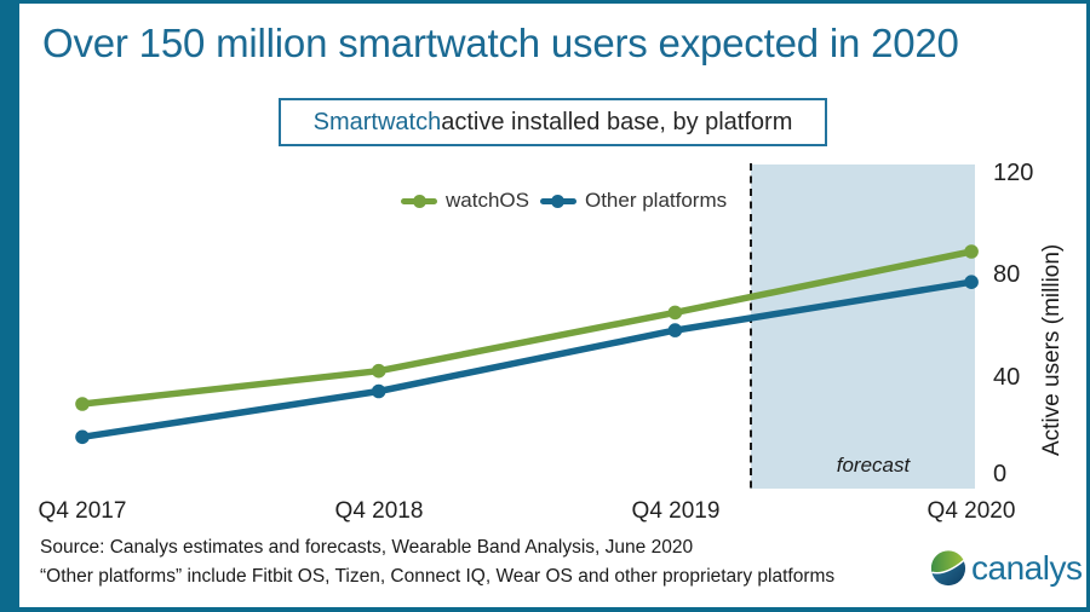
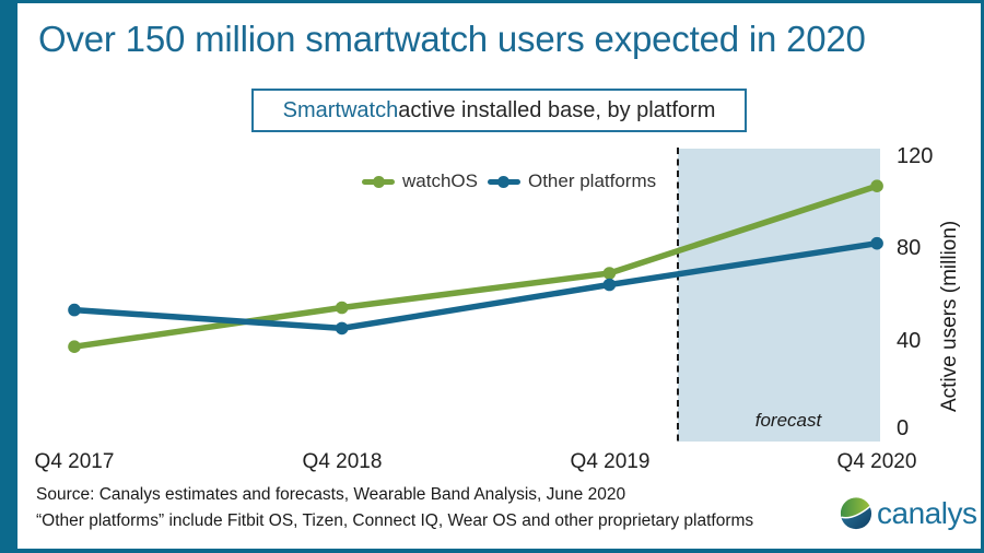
watchOS/Q4 2017: 30 -> 38
Other platforms/Q4 2017: 17 -> 54
watchOS/Q4 2018: 43 -> 55
Other platforms/Q4 2018: 35 -> 46
watchOS/Q4 2019: 66 -> 70
Other platforms/Q4 2019: 59 -> 65
watchOS/Q4 2020: 90 -> 108
Other platforms/Q4 2020: 78 -> 83
